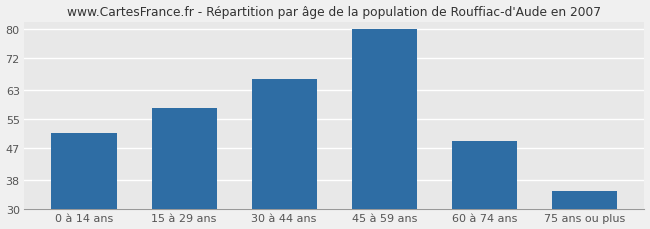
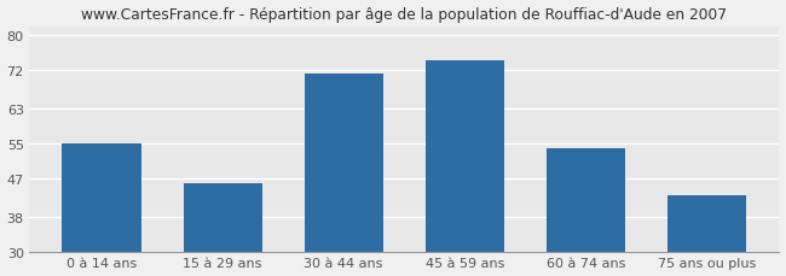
0 à 14 ans: 51 -> 55
15 à 29 ans: 58 -> 46
30 à 44 ans: 66 -> 71
45 à 59 ans: 80 -> 74
60 à 74 ans: 49 -> 54
75 ans ou plus: 35 -> 43
